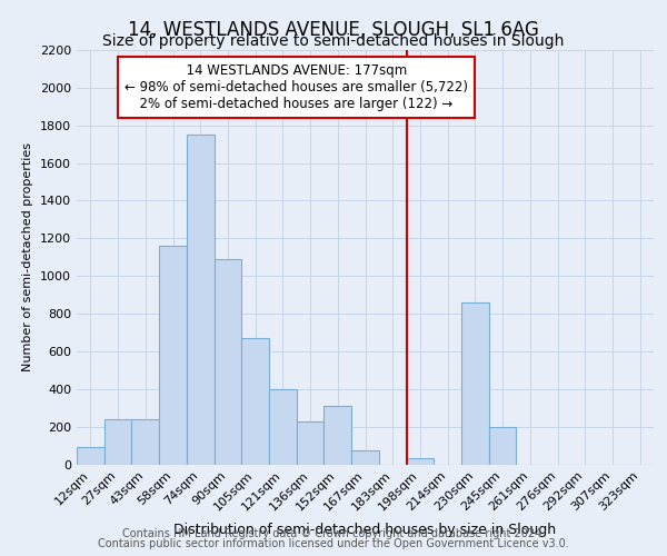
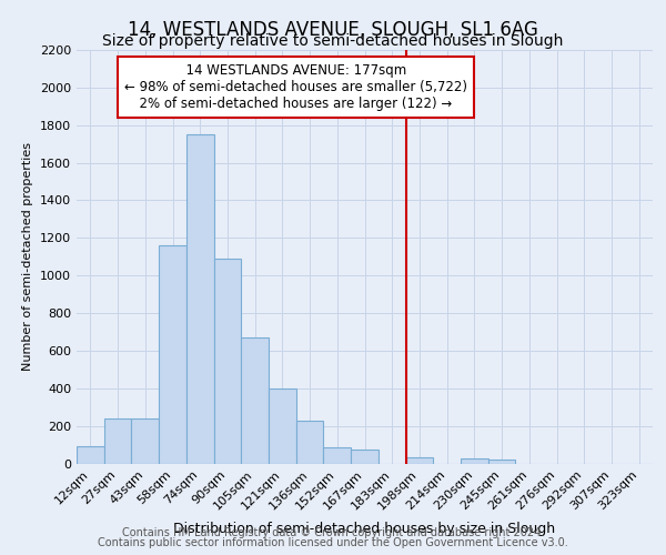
152sqm: 310 -> 80
230sqm: 860 -> 20
245sqm: 200 -> 20
